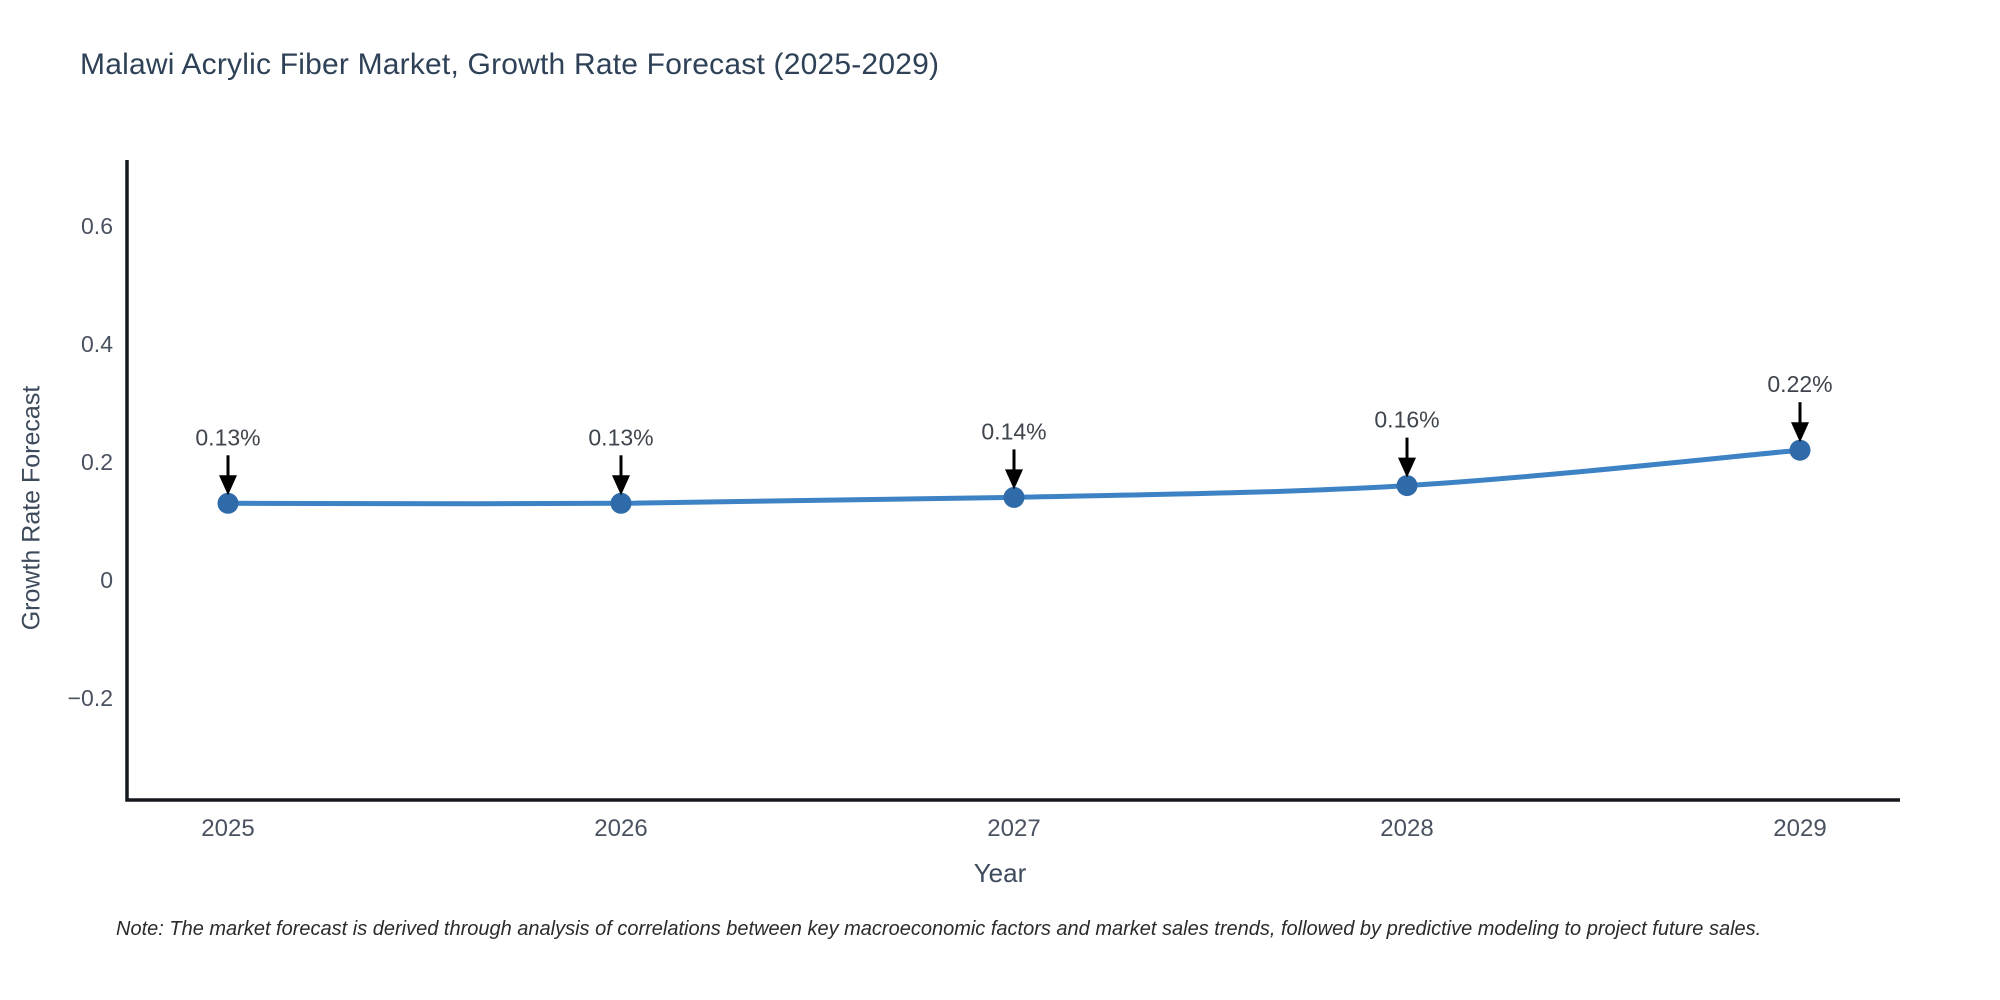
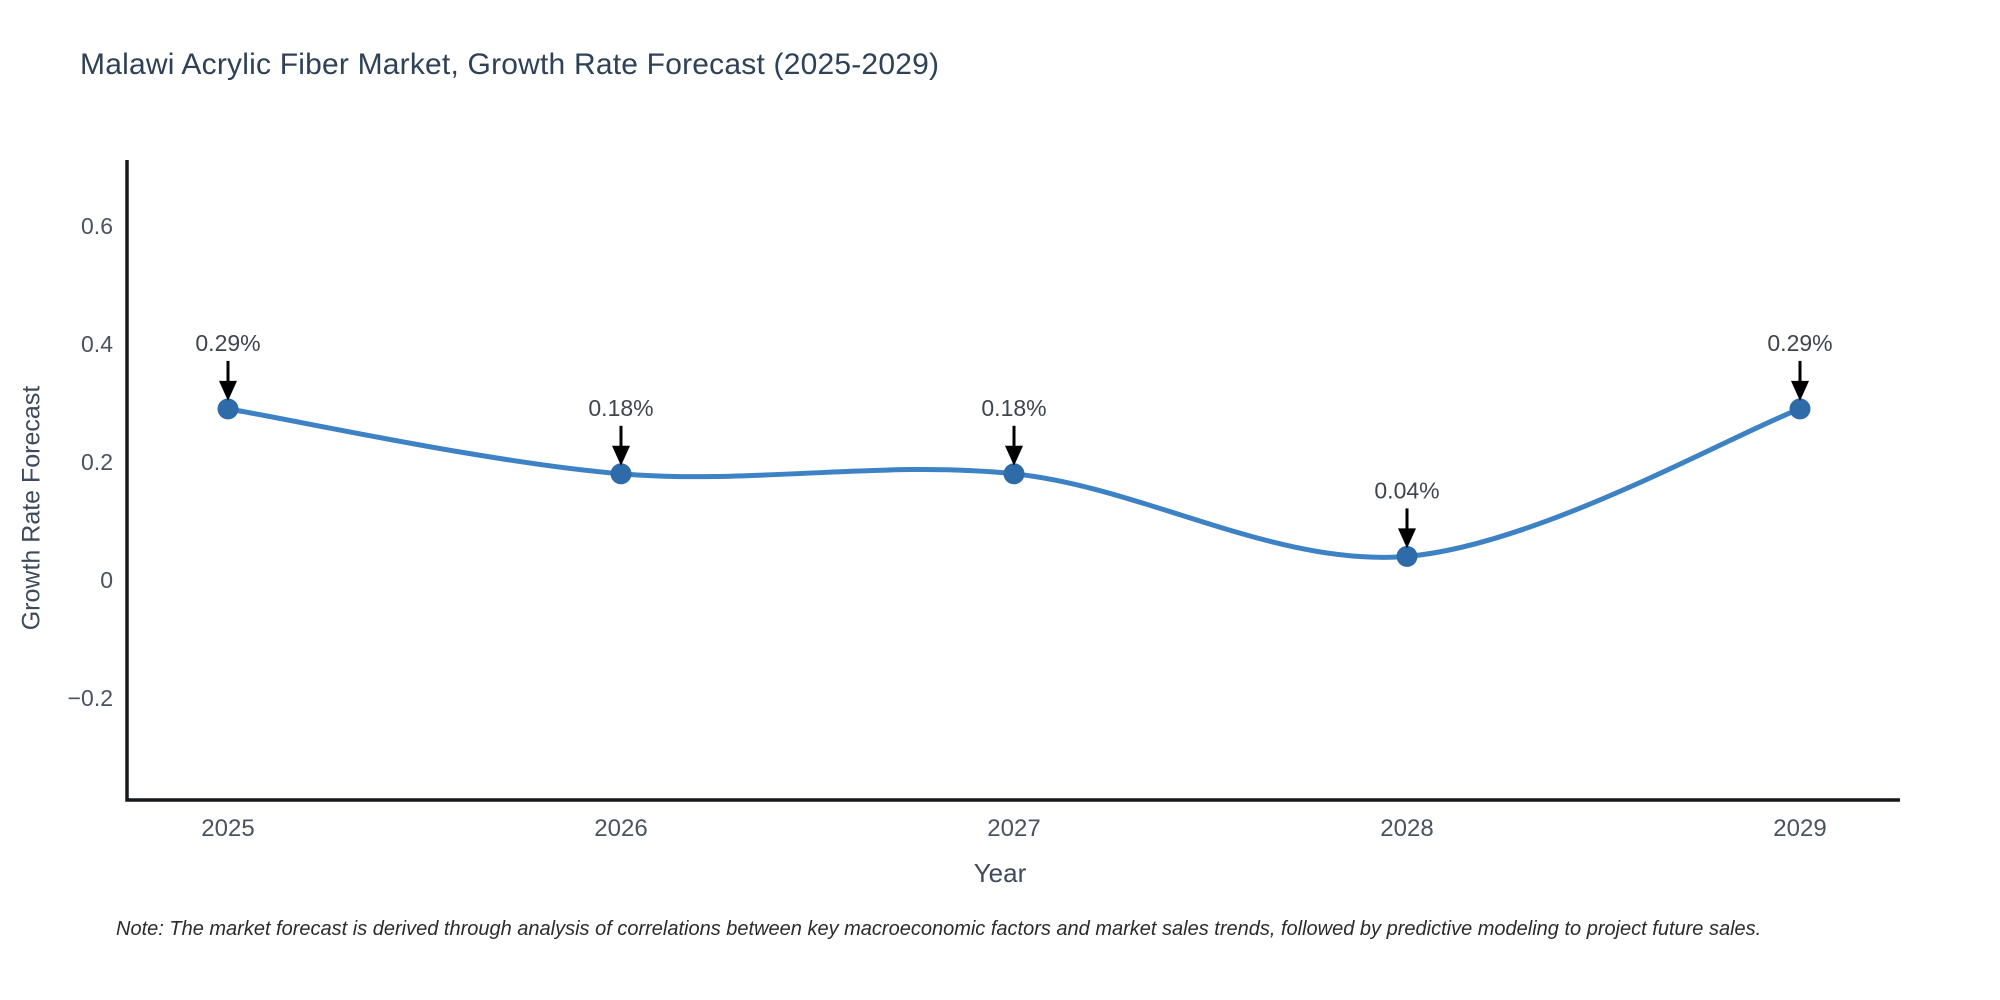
2025: 0.13% -> 0.29%
2026: 0.13% -> 0.18%
2027: 0.14% -> 0.18%
2028: 0.16% -> 0.04%
2029: 0.22% -> 0.29%
